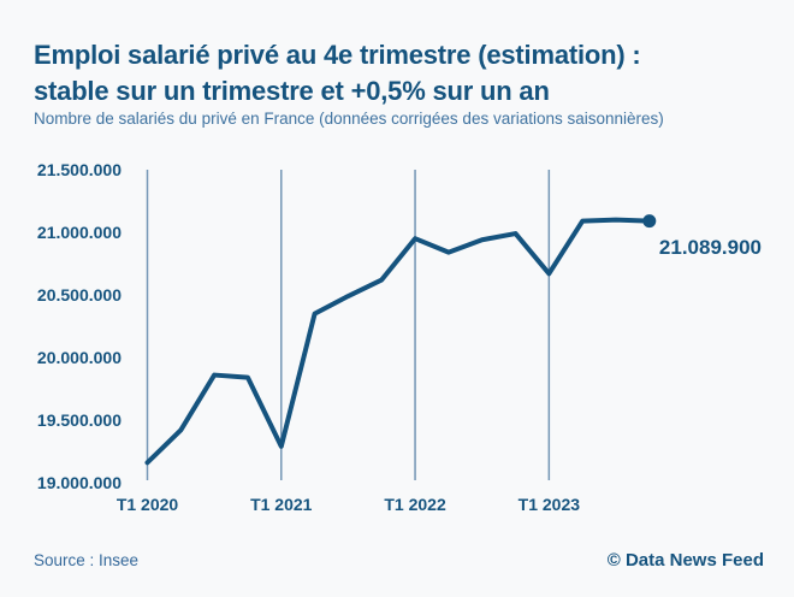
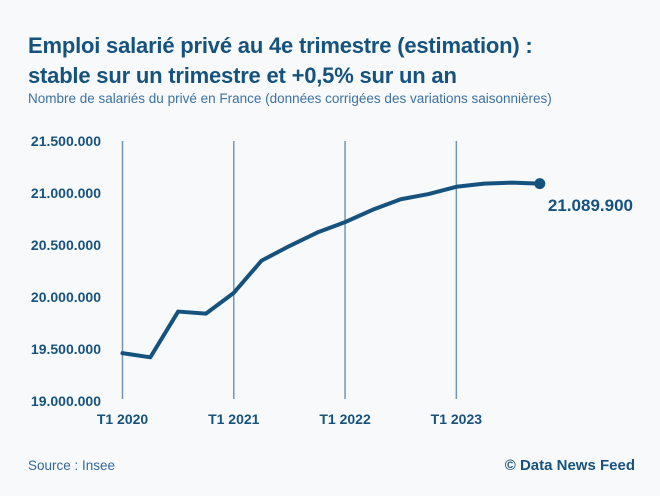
T1 2020: 19160000 -> 19460000
T1 2021: 19290000 -> 20040000
T1 2022: 20950000 -> 20720000
T1 2023: 20670000 -> 21060000
